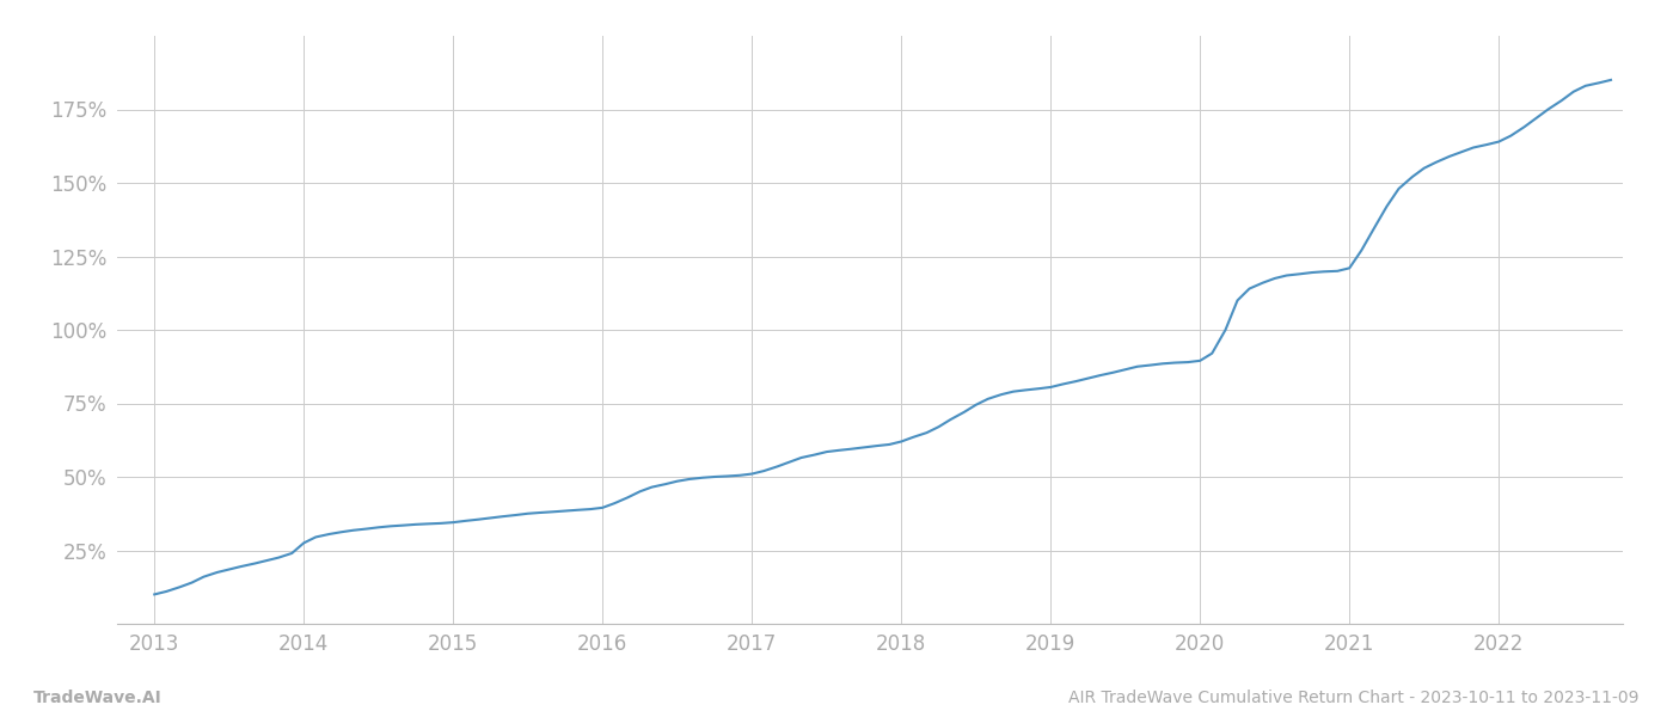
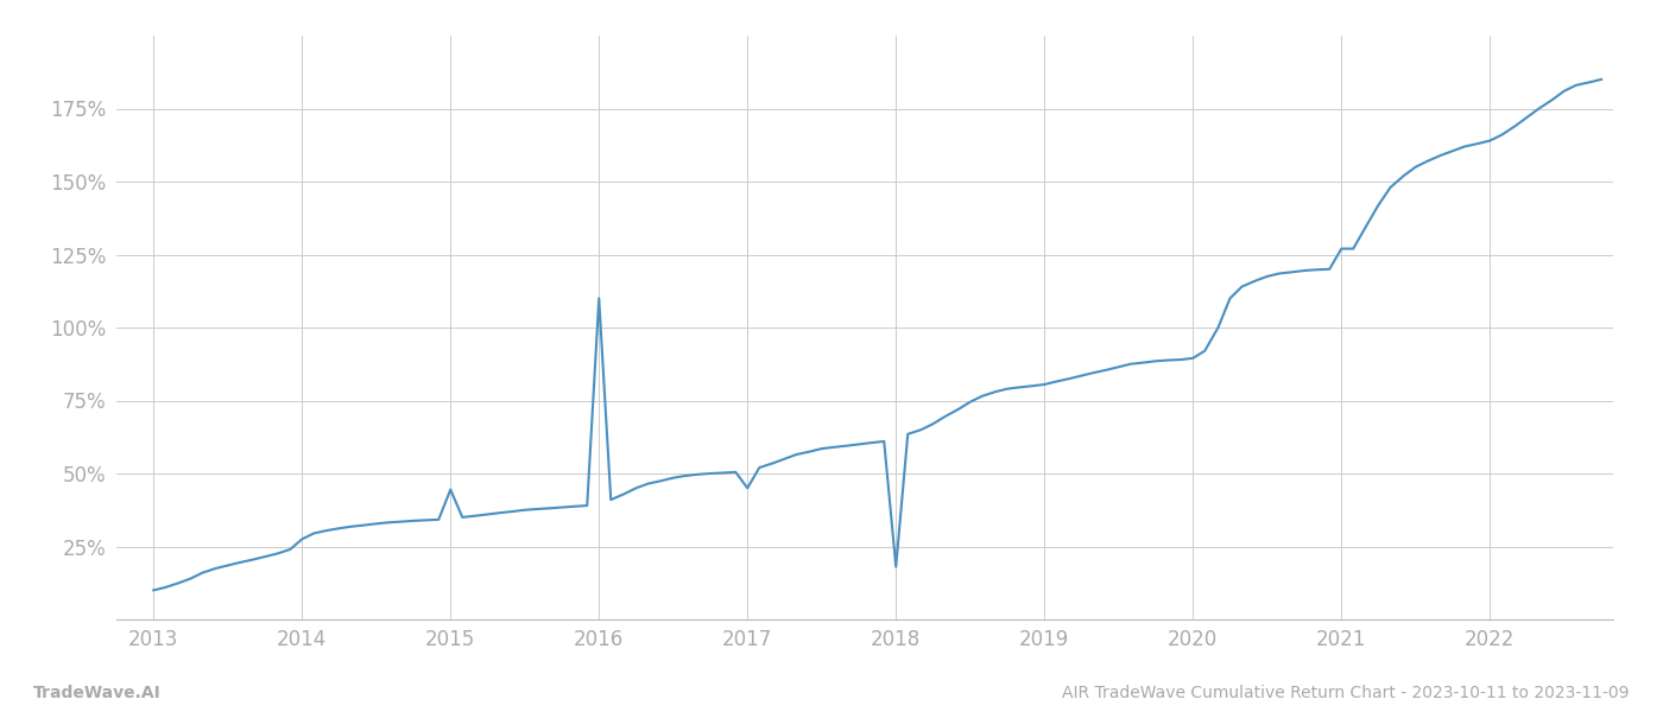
2015: 34.5% -> 44.5%
2016: 39.5% -> 110.0%
2017: 51.0% -> 45.0%
2018: 62.0% -> 18.0%
2021: 121.0% -> 127.0%
